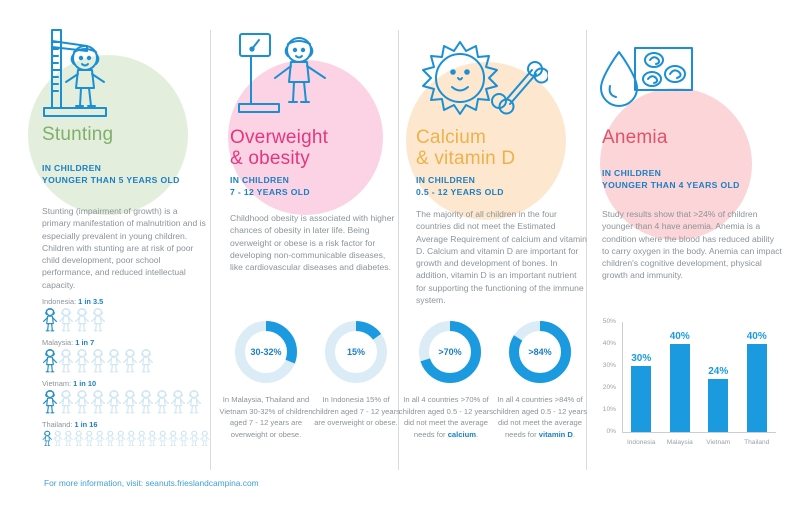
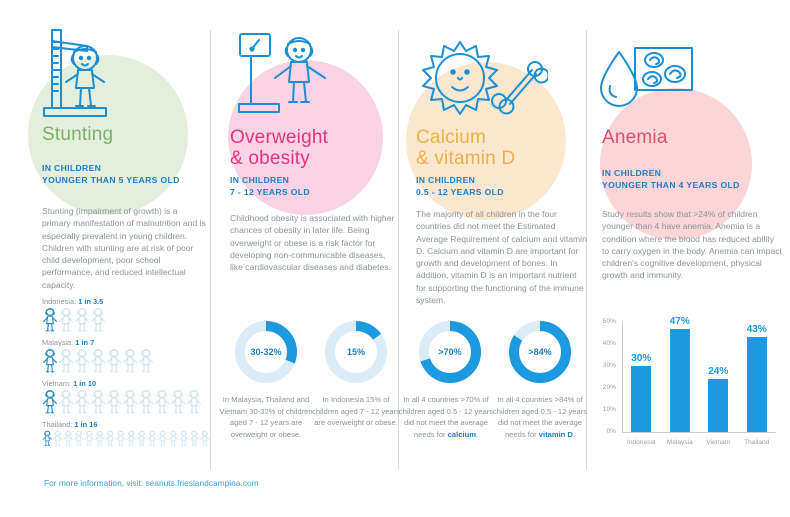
Malaysia: 40% -> 47%
Thailand: 40% -> 43%
